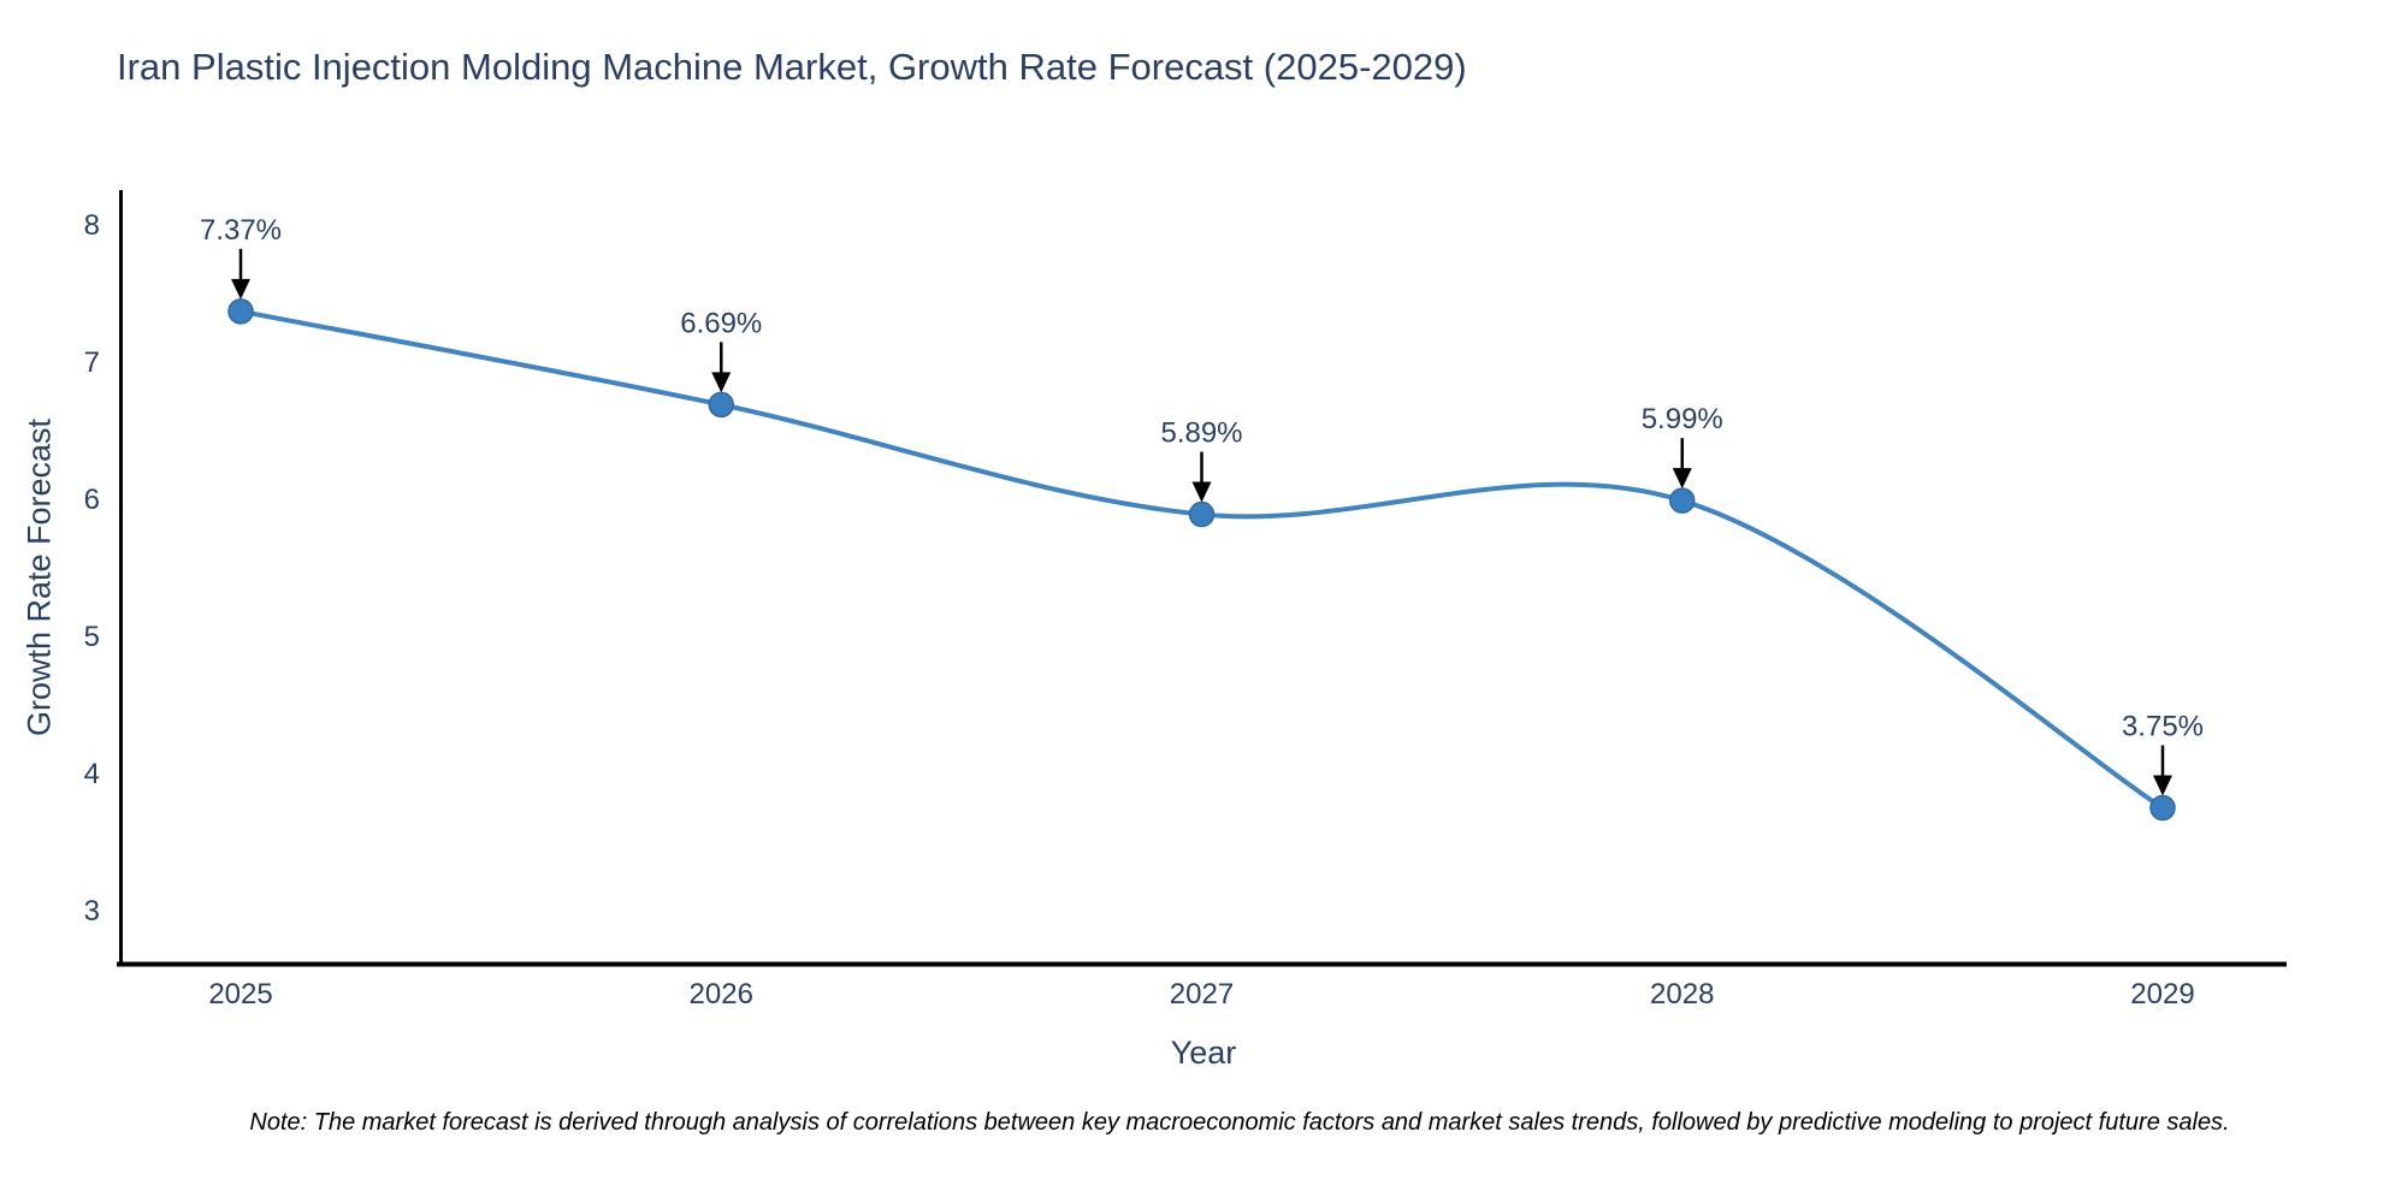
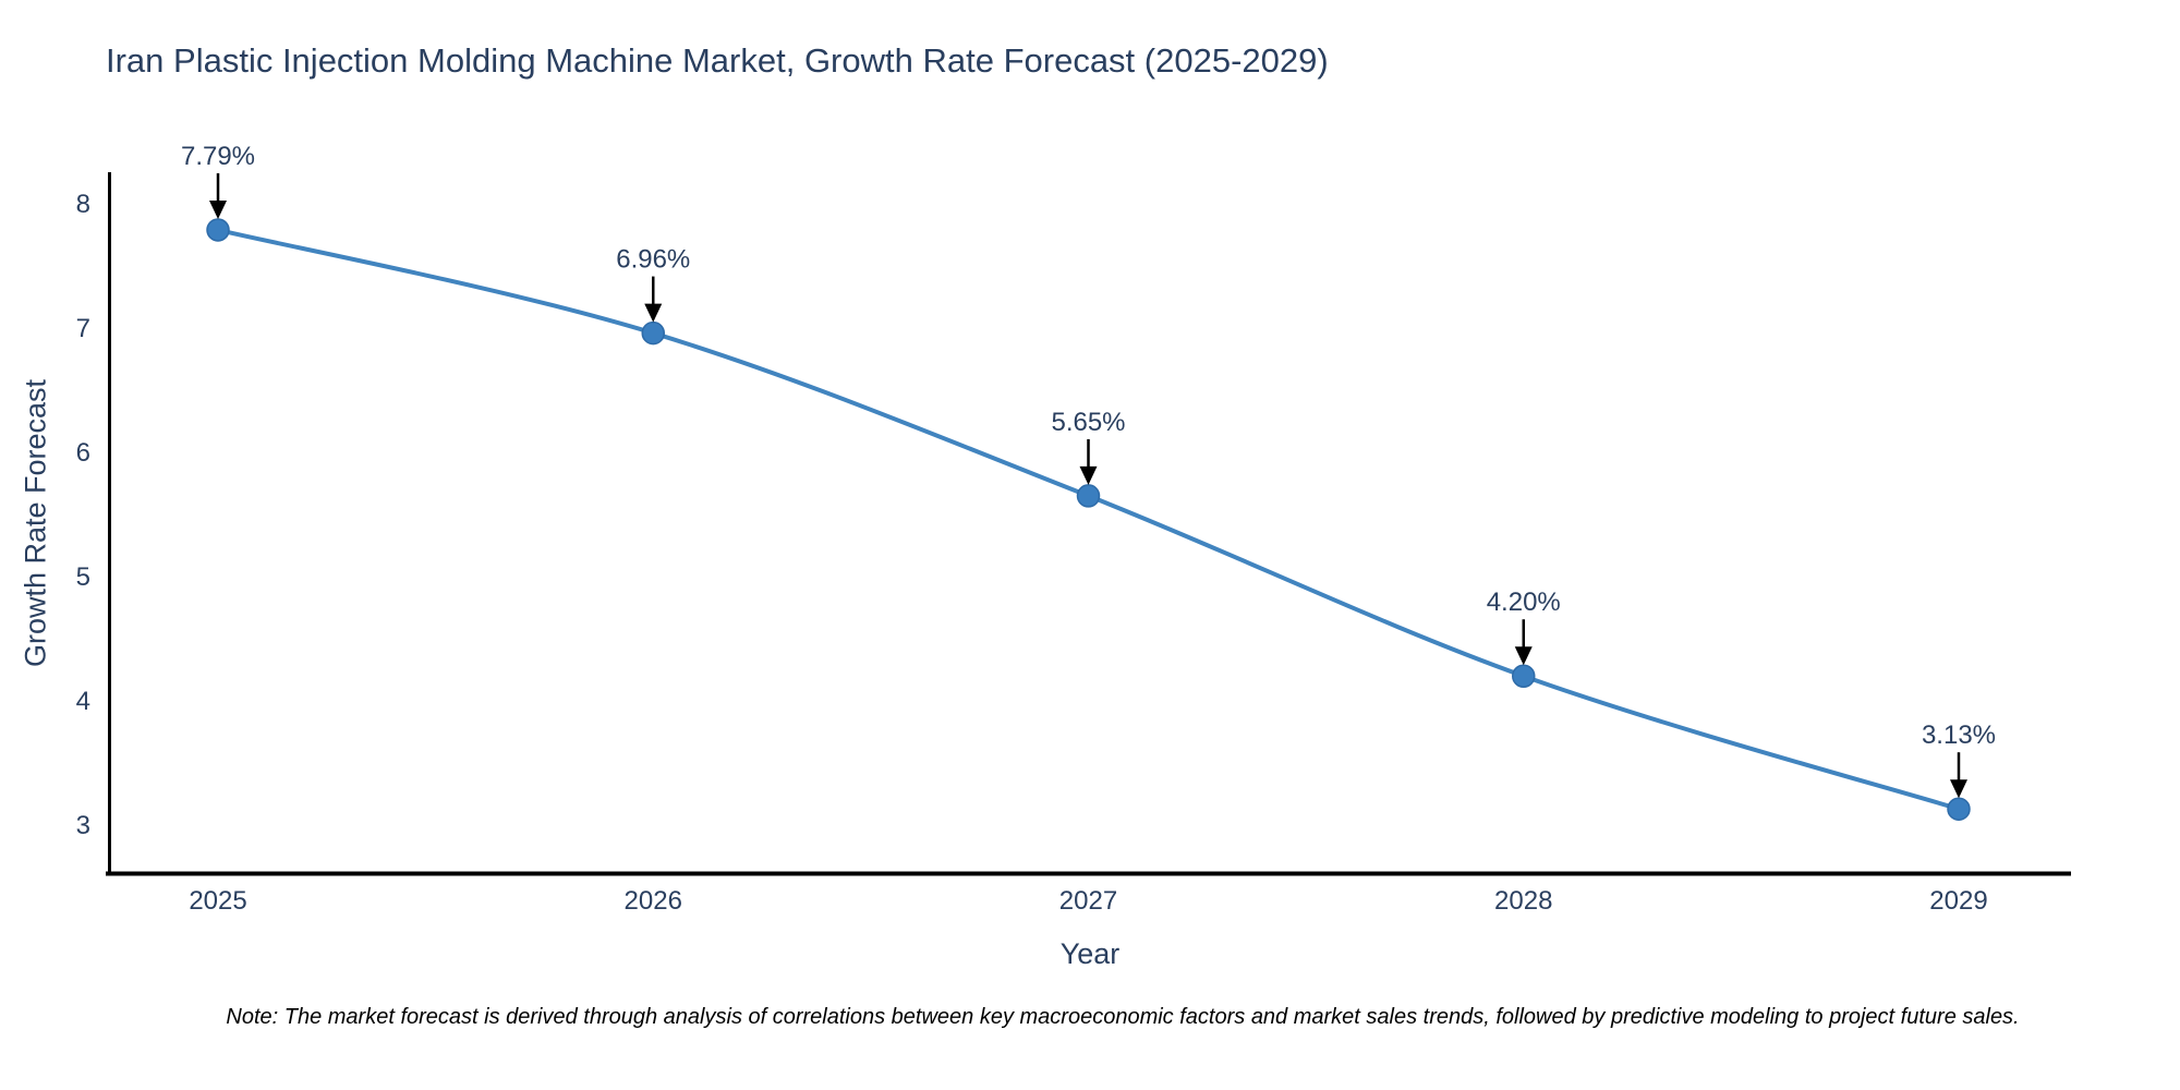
2025: 7.37% -> 7.79%
2026: 6.69% -> 6.96%
2027: 5.89% -> 5.65%
2028: 5.99% -> 4.20%
2029: 3.75% -> 3.13%
